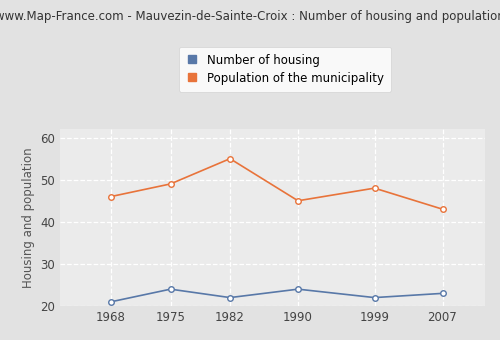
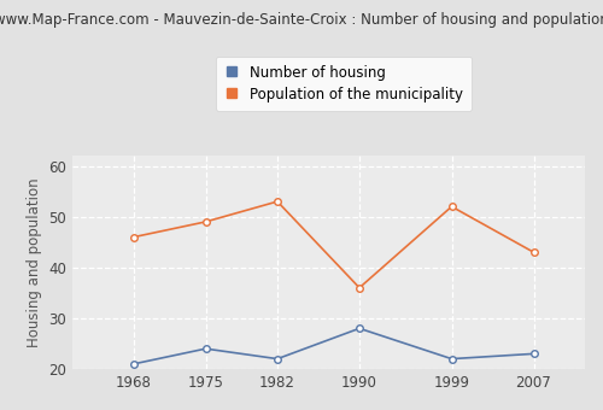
Population of the municipality/1982: 55 -> 53
Number of housing/1990: 24 -> 28
Population of the municipality/1990: 45 -> 36
Population of the municipality/1999: 48 -> 52
